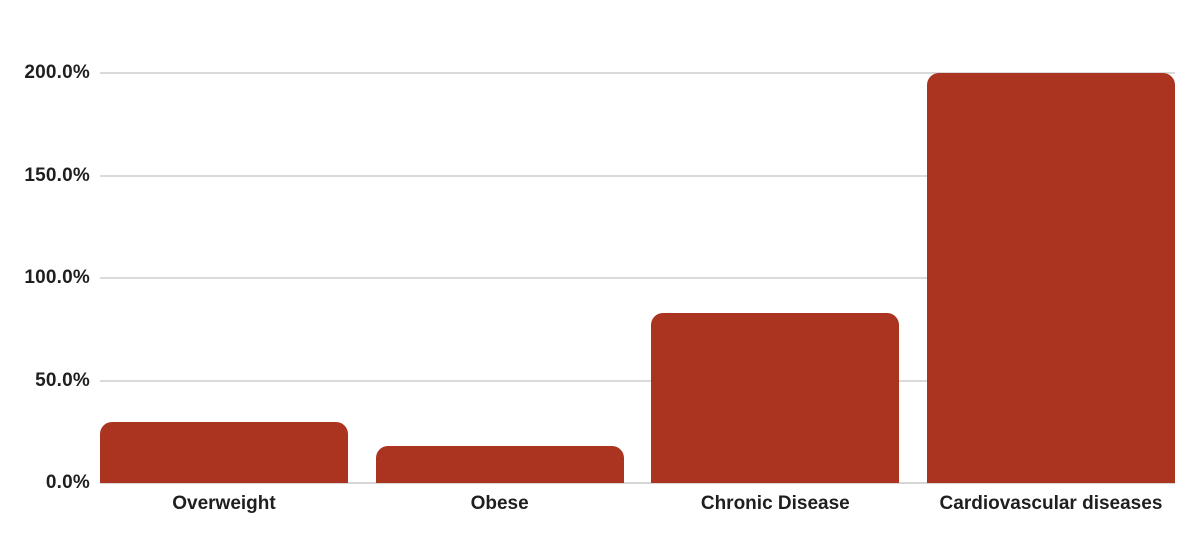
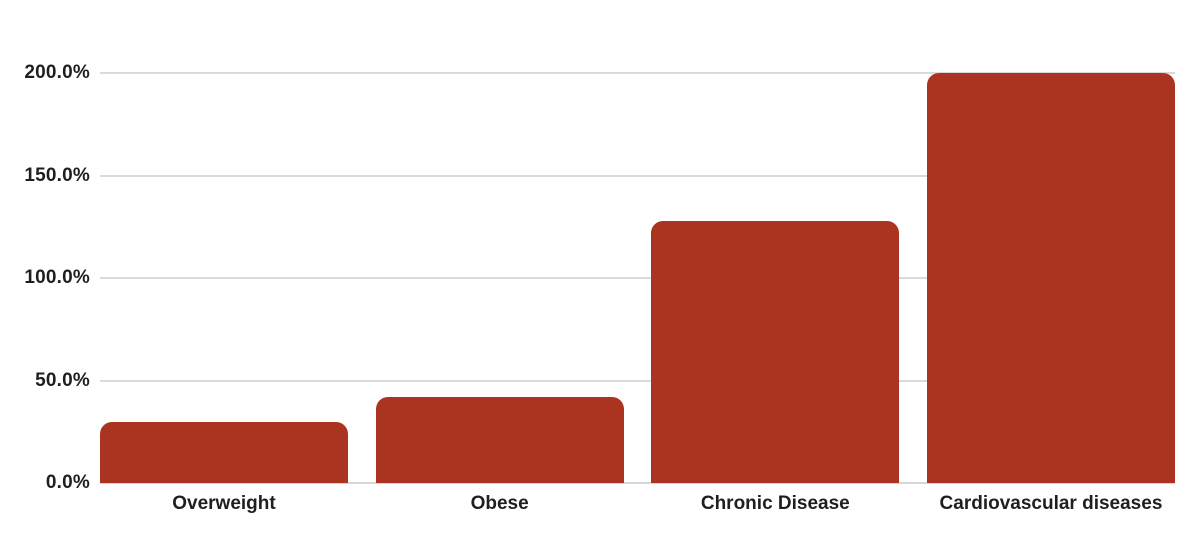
Obese: 18% -> 42%
Chronic Disease: 83% -> 128%
